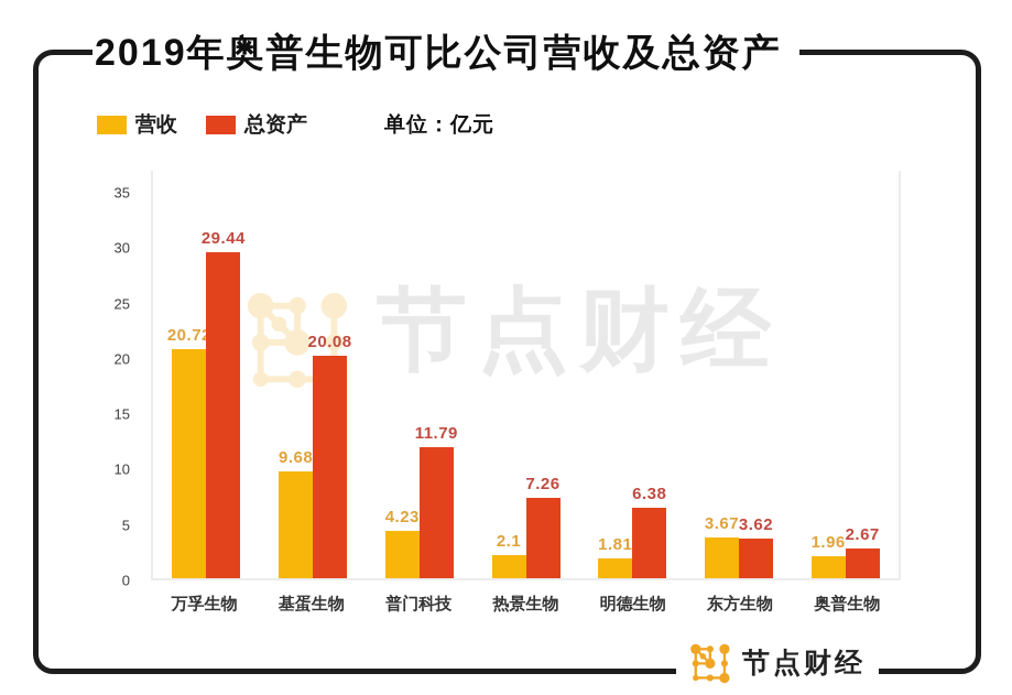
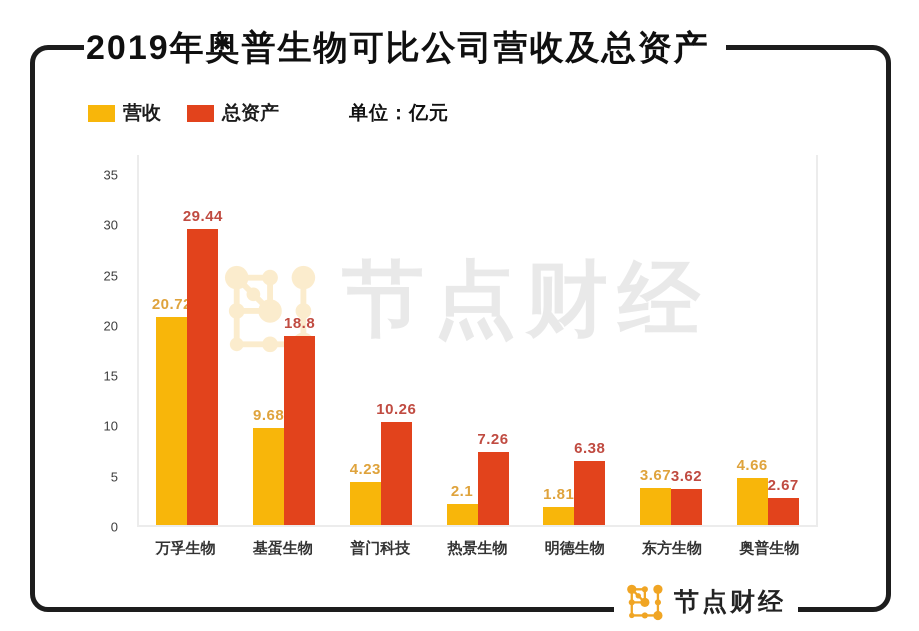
总资产/基蛋生物: 20.08 -> 18.8
总资产/普门科技: 11.79 -> 10.26
营收/奥普生物: 1.96 -> 4.66
